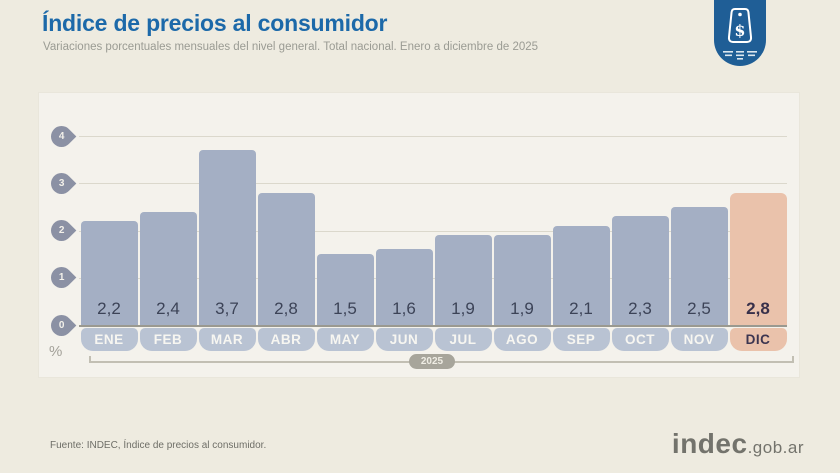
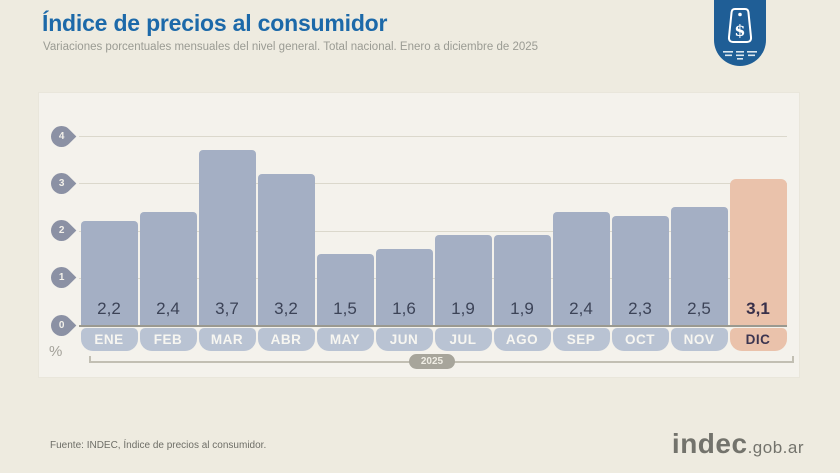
ABR: 2,8 -> 3,2
SEP: 2,1 -> 2,4
DIC: 2,8 -> 3,1
